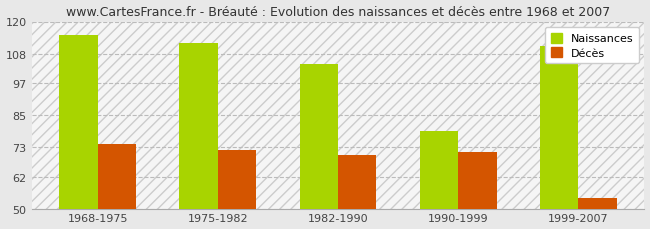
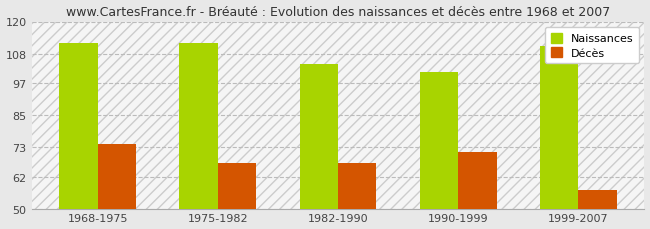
Naissances/1968-1975: 115 -> 112
Décès/1975-1982: 72 -> 67
Décès/1982-1990: 70 -> 67
Naissances/1990-1999: 79 -> 101
Décès/1999-2007: 54 -> 57
